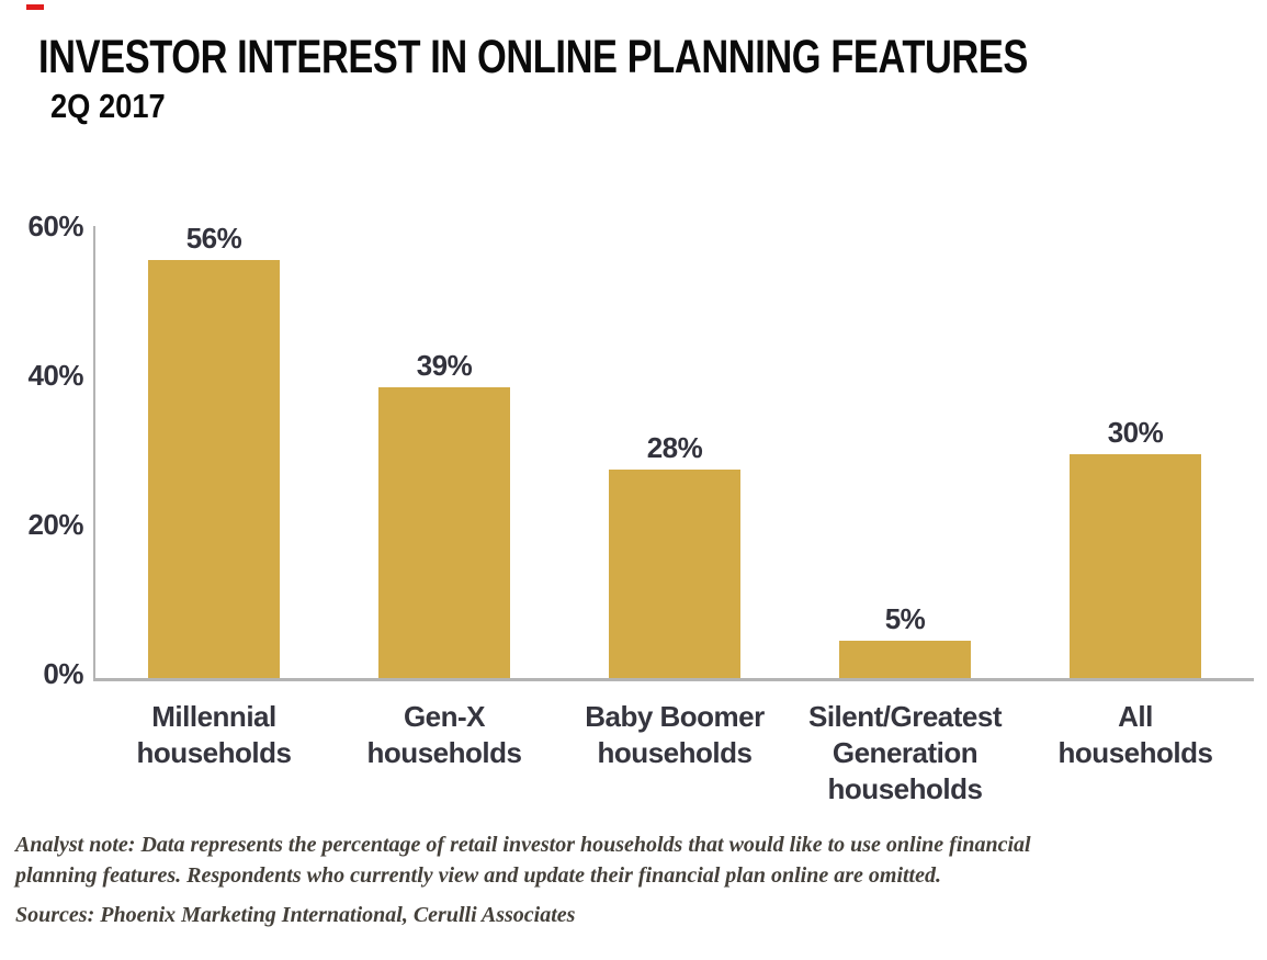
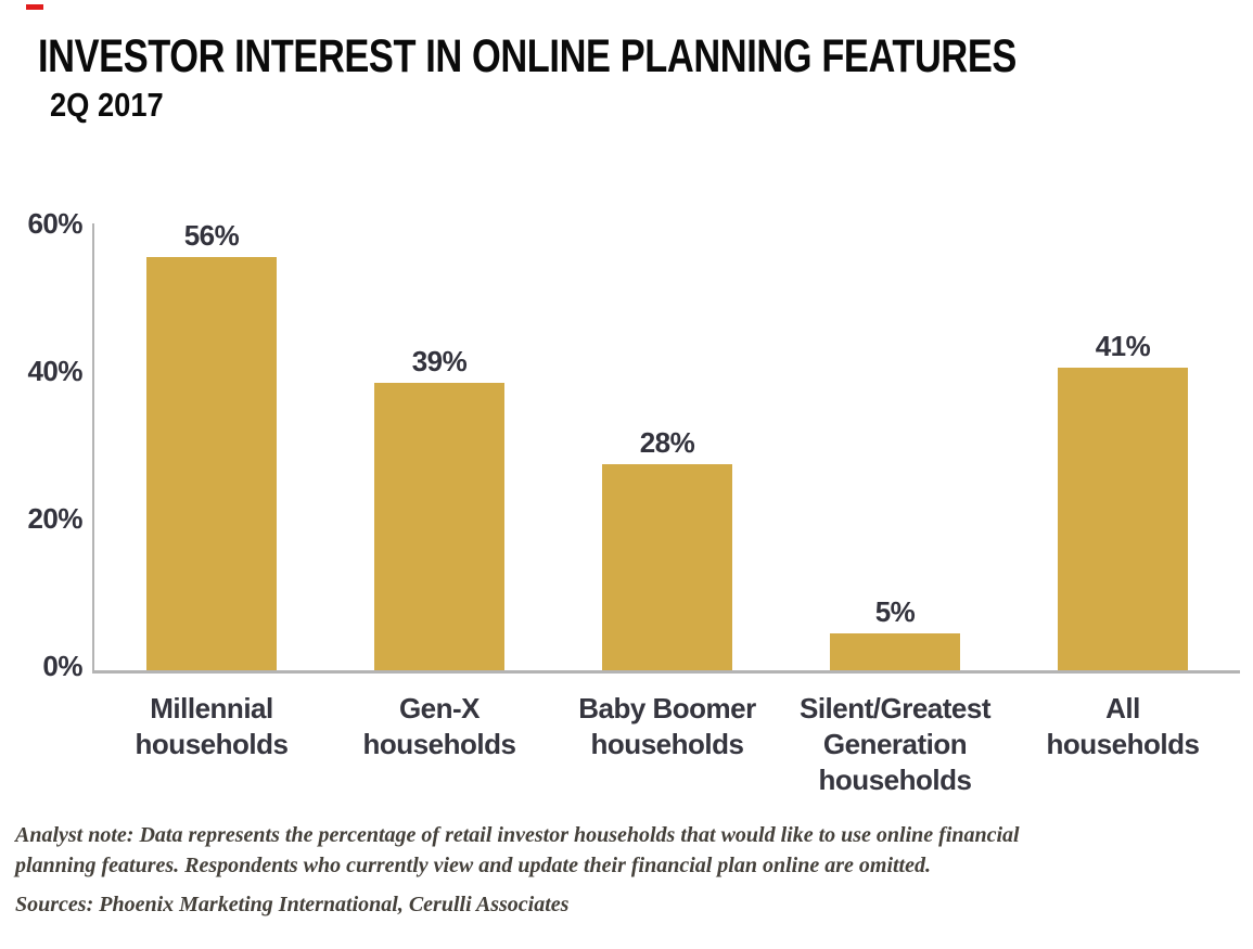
All households: 30% -> 41%
